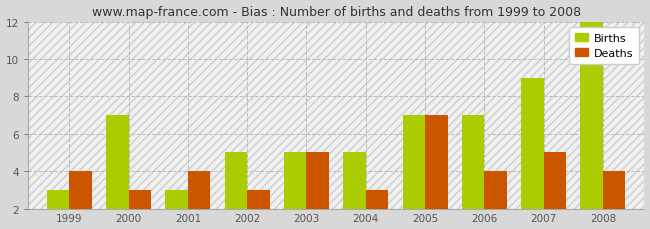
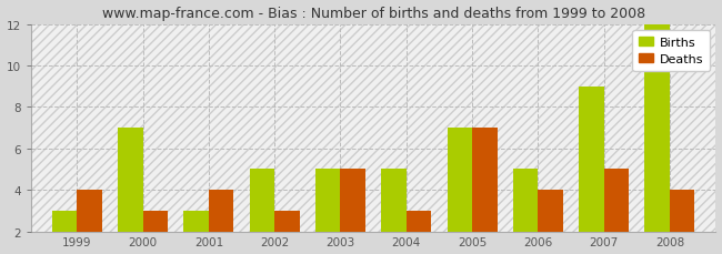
Births/2006: 7 -> 5
